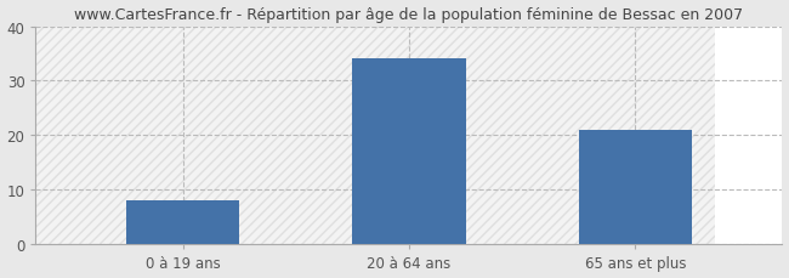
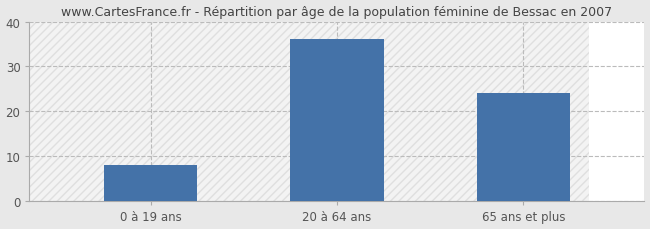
20 à 64 ans: 34 -> 36
65 ans et plus: 21 -> 24
